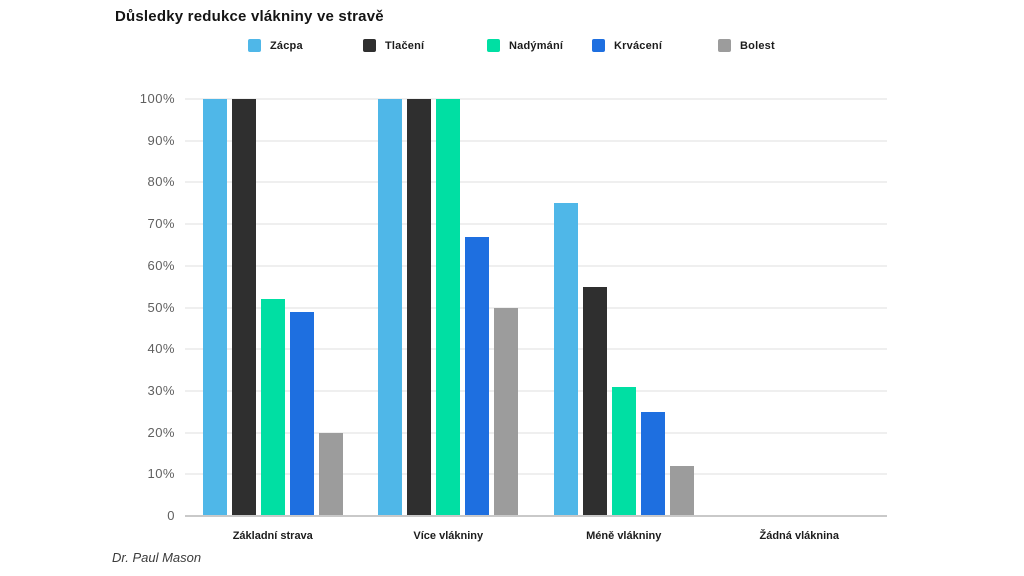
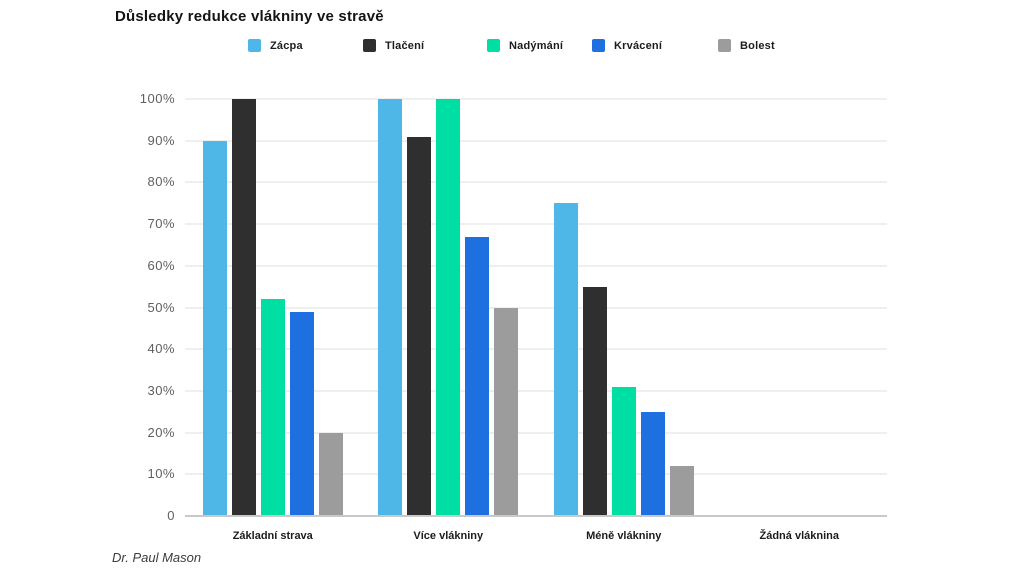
Zácpa/Základní strava: 100% -> 90%
Tlačení/Více vlákniny: 100% -> 91%
